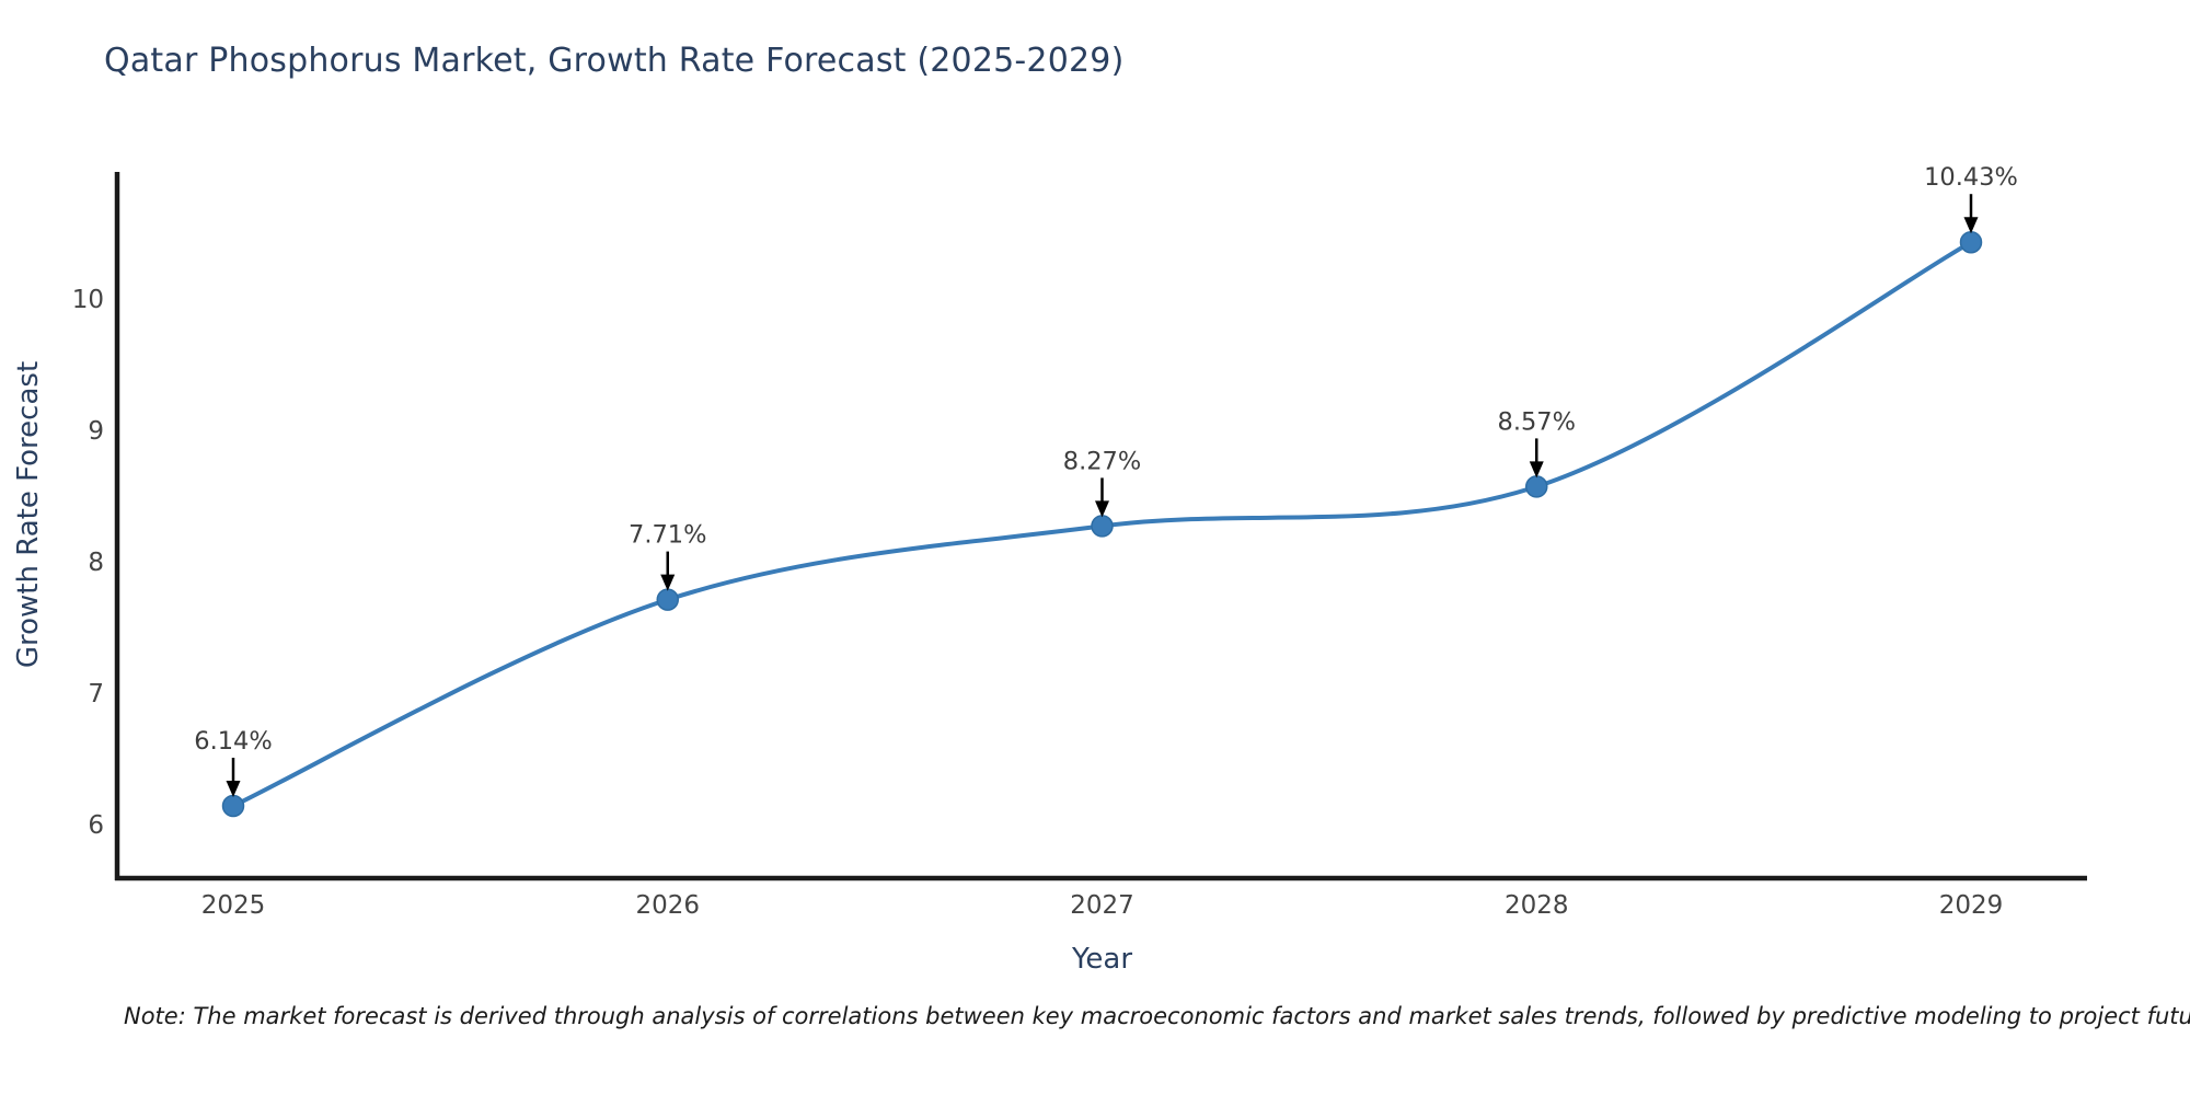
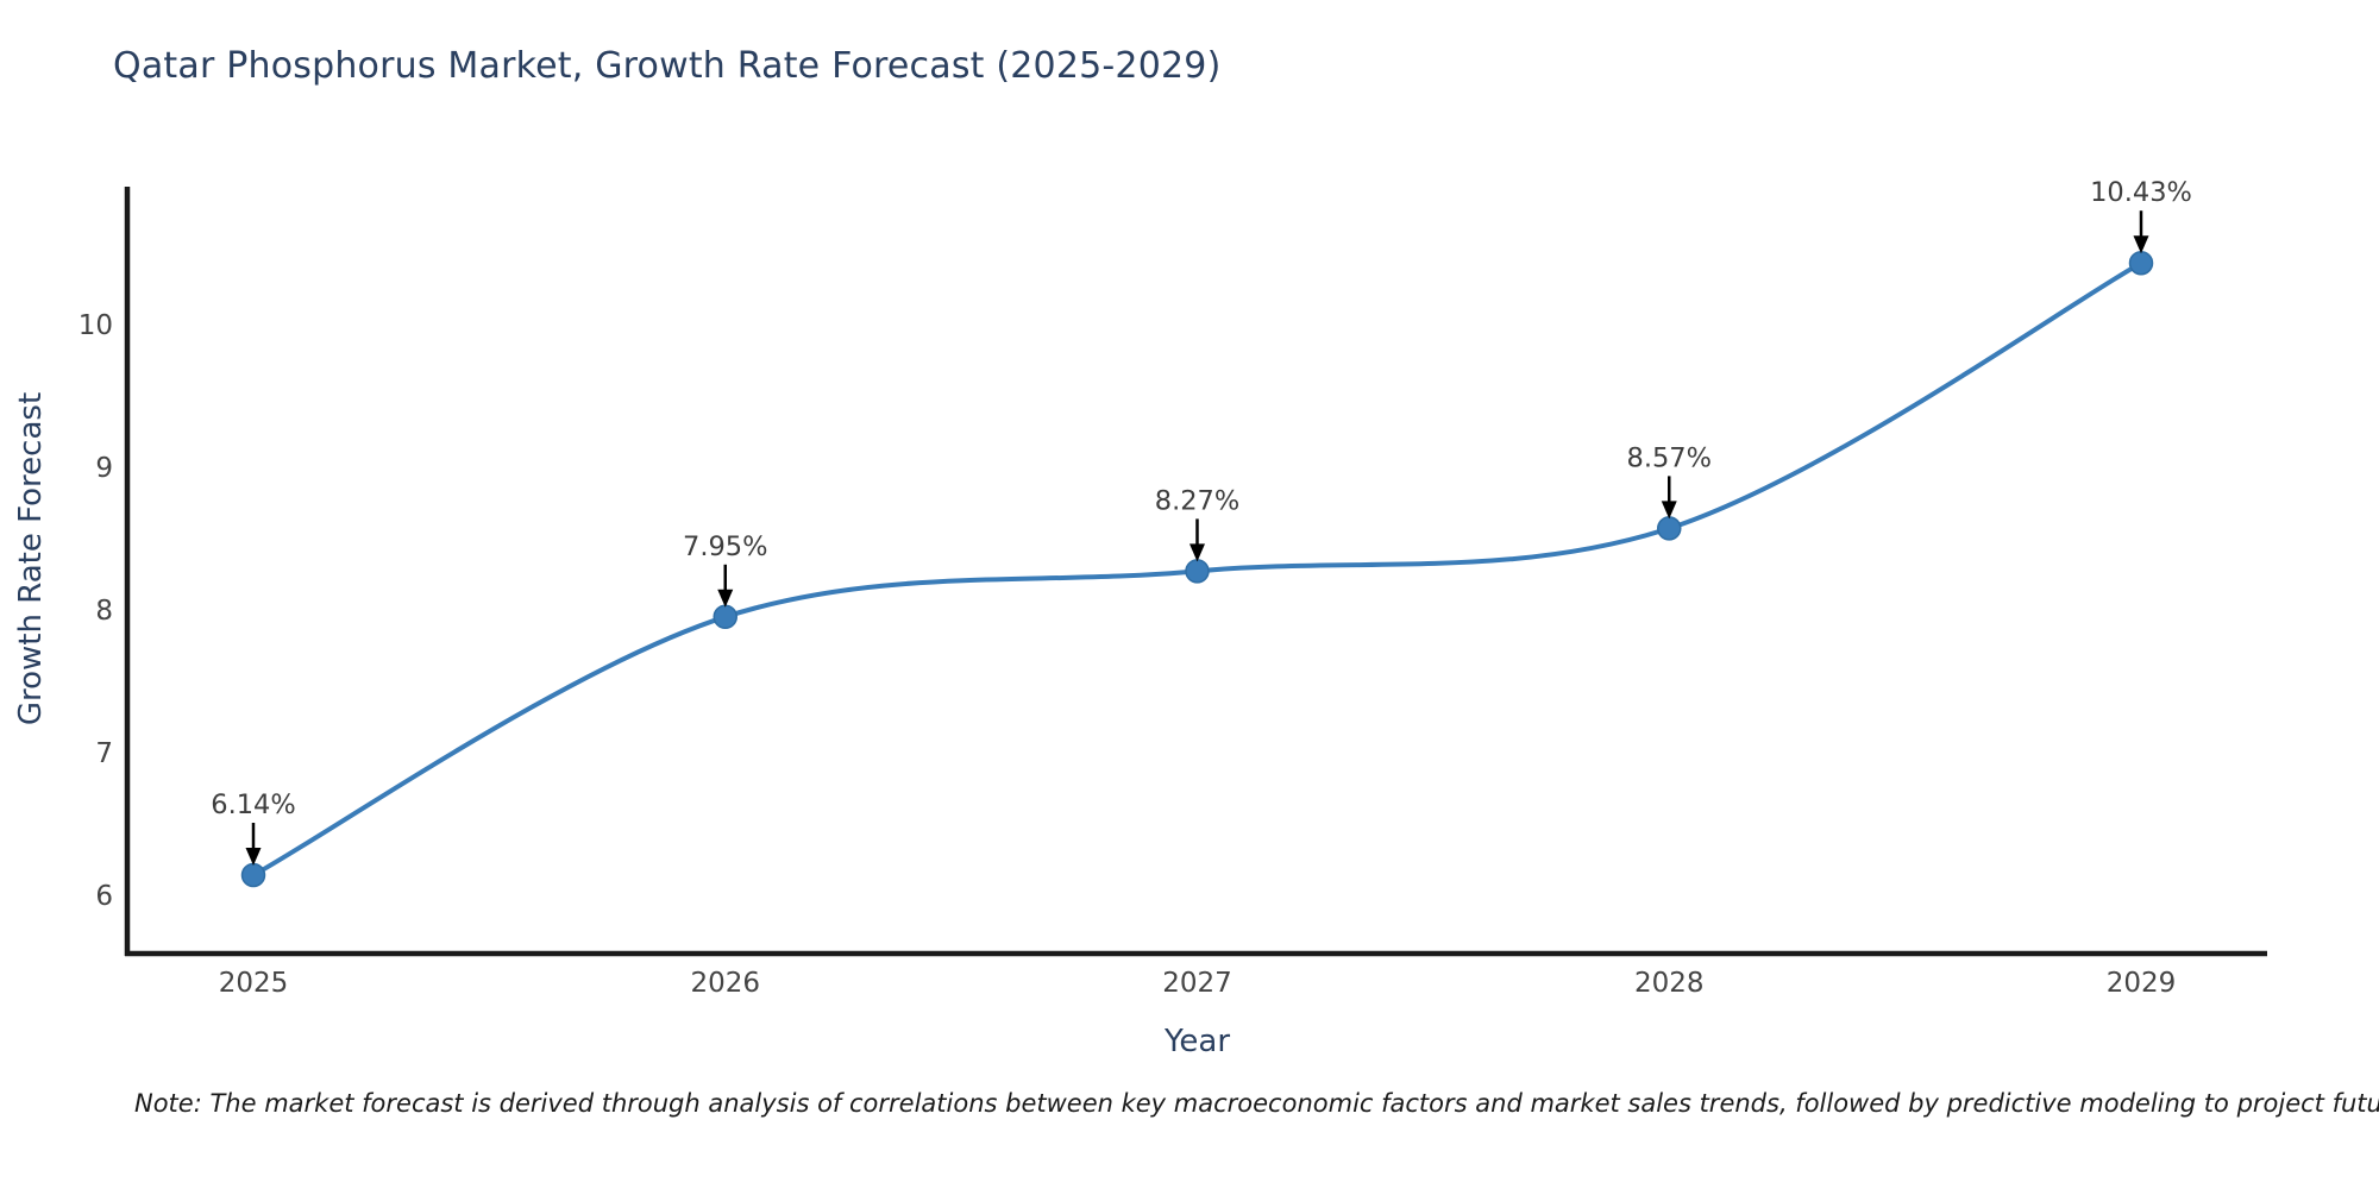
2026: 7.71% -> 7.95%
